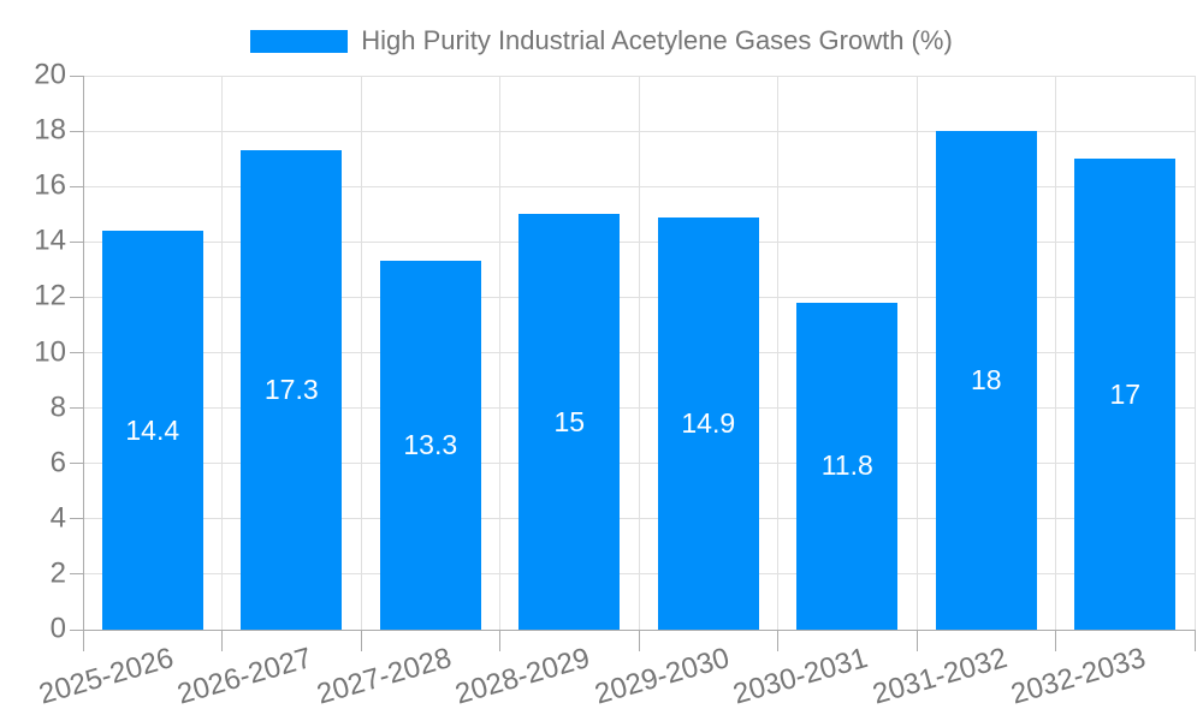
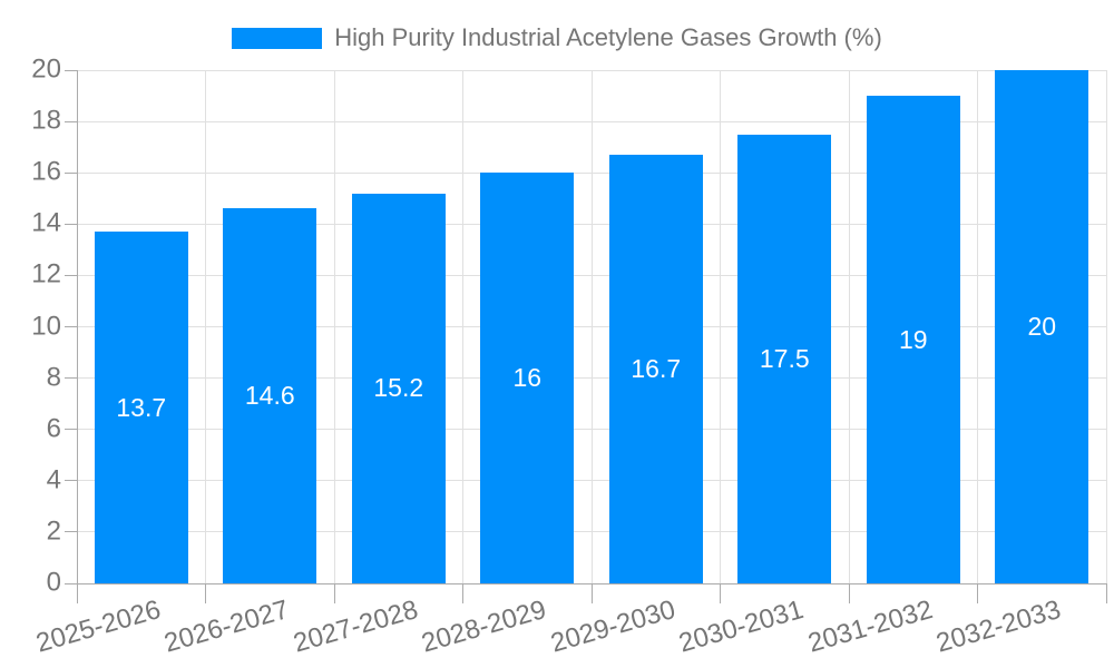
2025-2026: 14.4 -> 13.7
2026-2027: 17.3 -> 14.6
2027-2028: 13.3 -> 15.2
2028-2029: 15 -> 16
2029-2030: 14.9 -> 16.7
2030-2031: 11.8 -> 17.5
2031-2032: 18 -> 19
2032-2033: 17 -> 20
